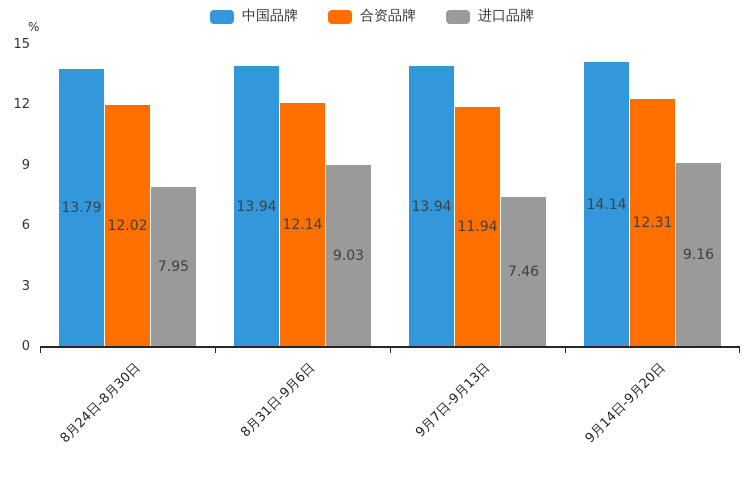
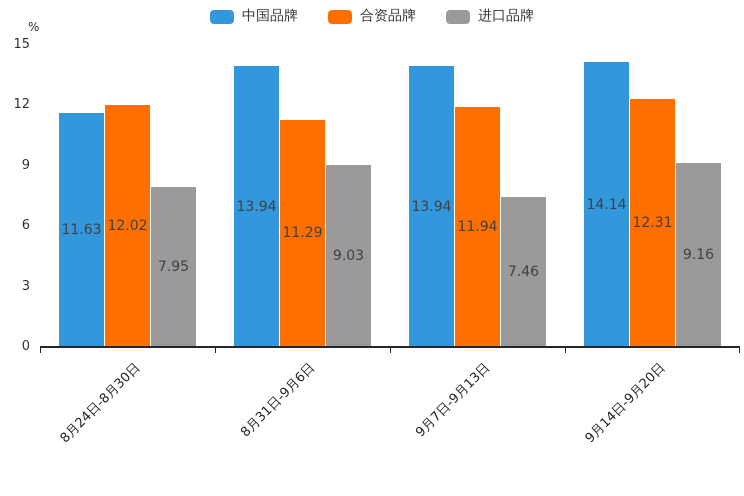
中国品牌/8月24日-8月30日: 13.79 -> 11.63
合资品牌/8月31日-9月6日: 12.14 -> 11.29
